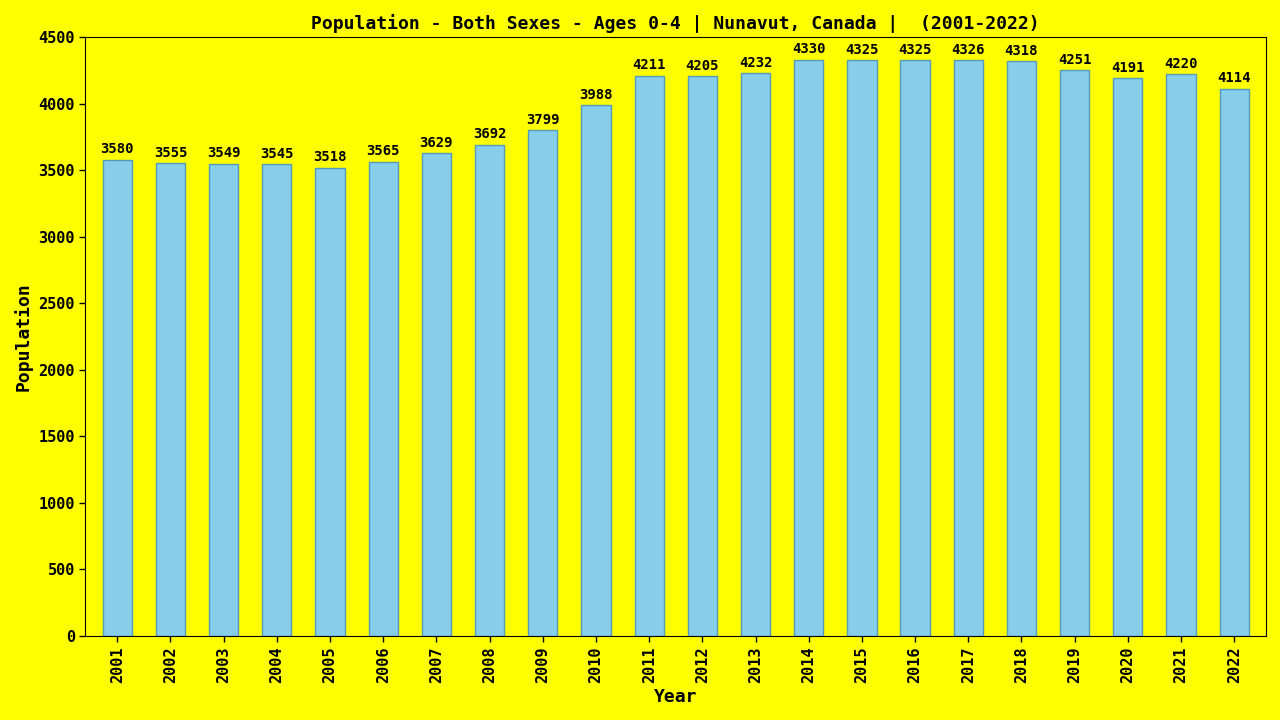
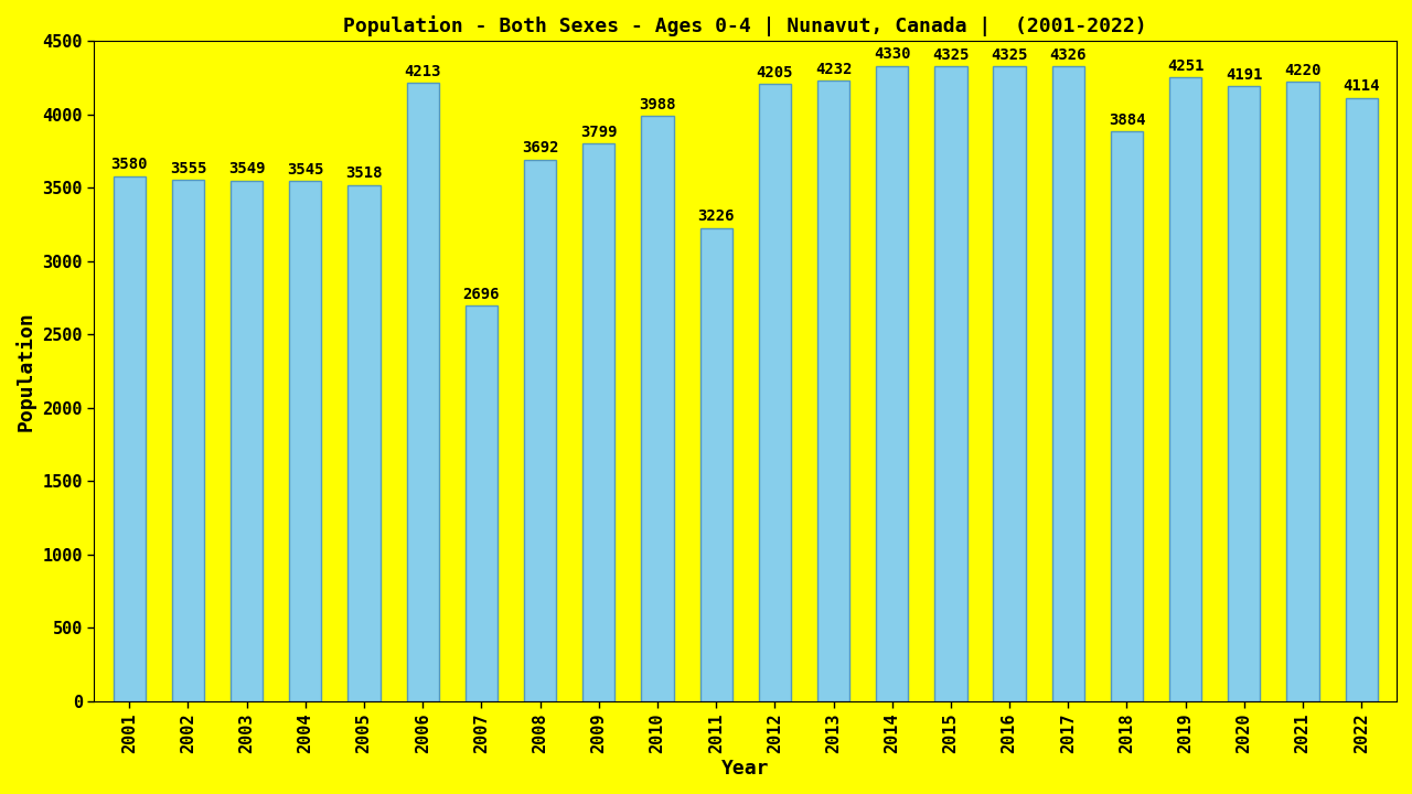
2006: 3565 -> 4213
2007: 3629 -> 2696
2011: 4211 -> 3226
2018: 4318 -> 3884
